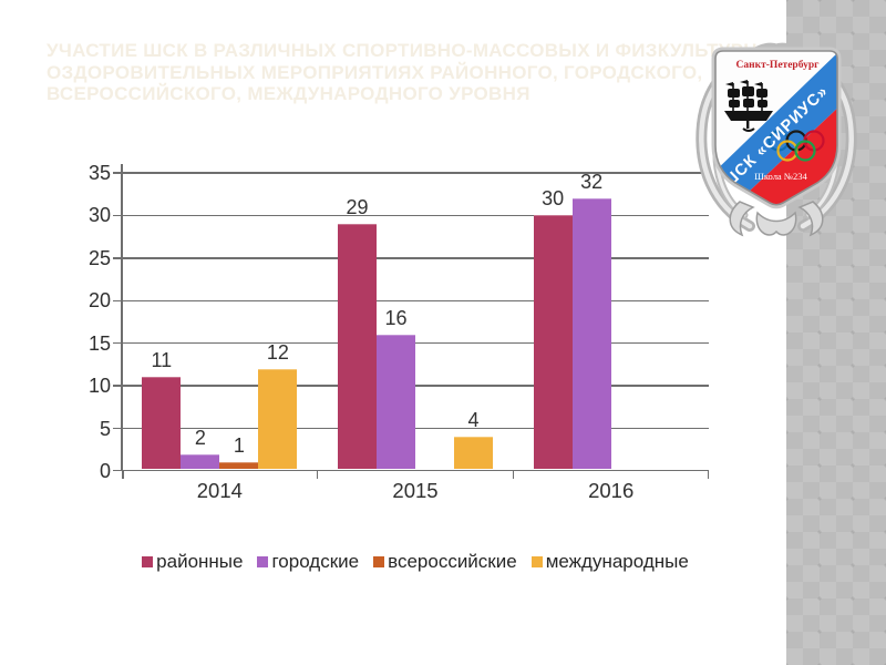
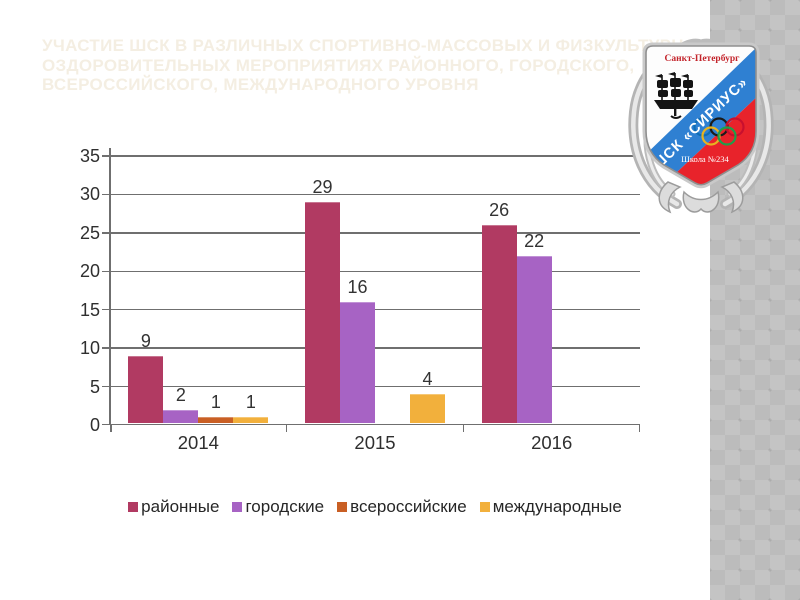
районные/2014: 11 -> 9
международные/2014: 12 -> 1
районные/2016: 30 -> 26
городские/2016: 32 -> 22
